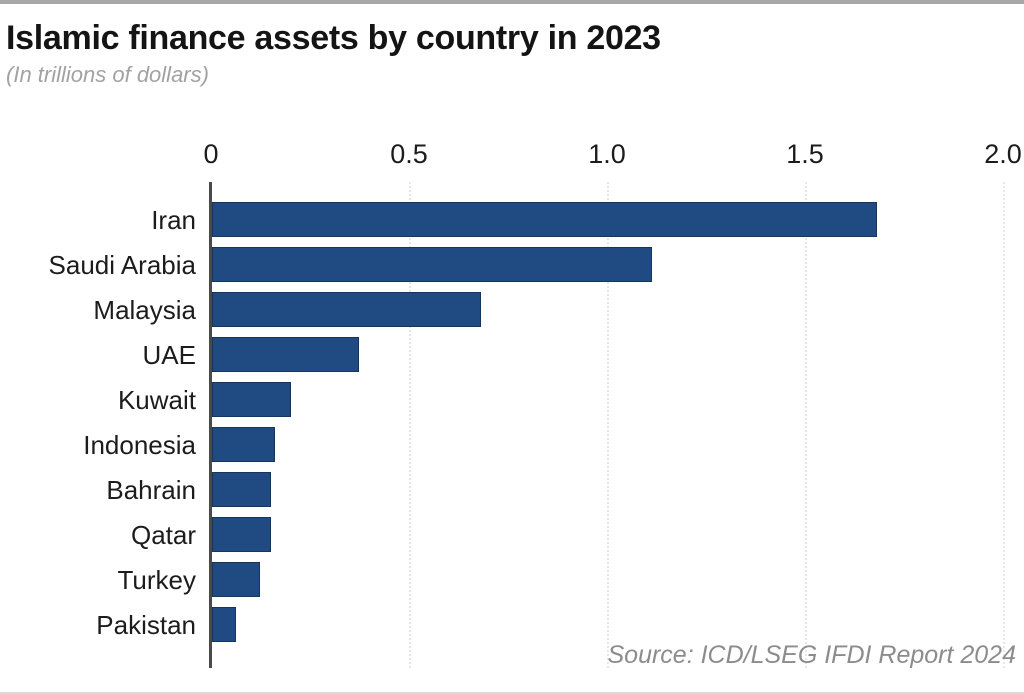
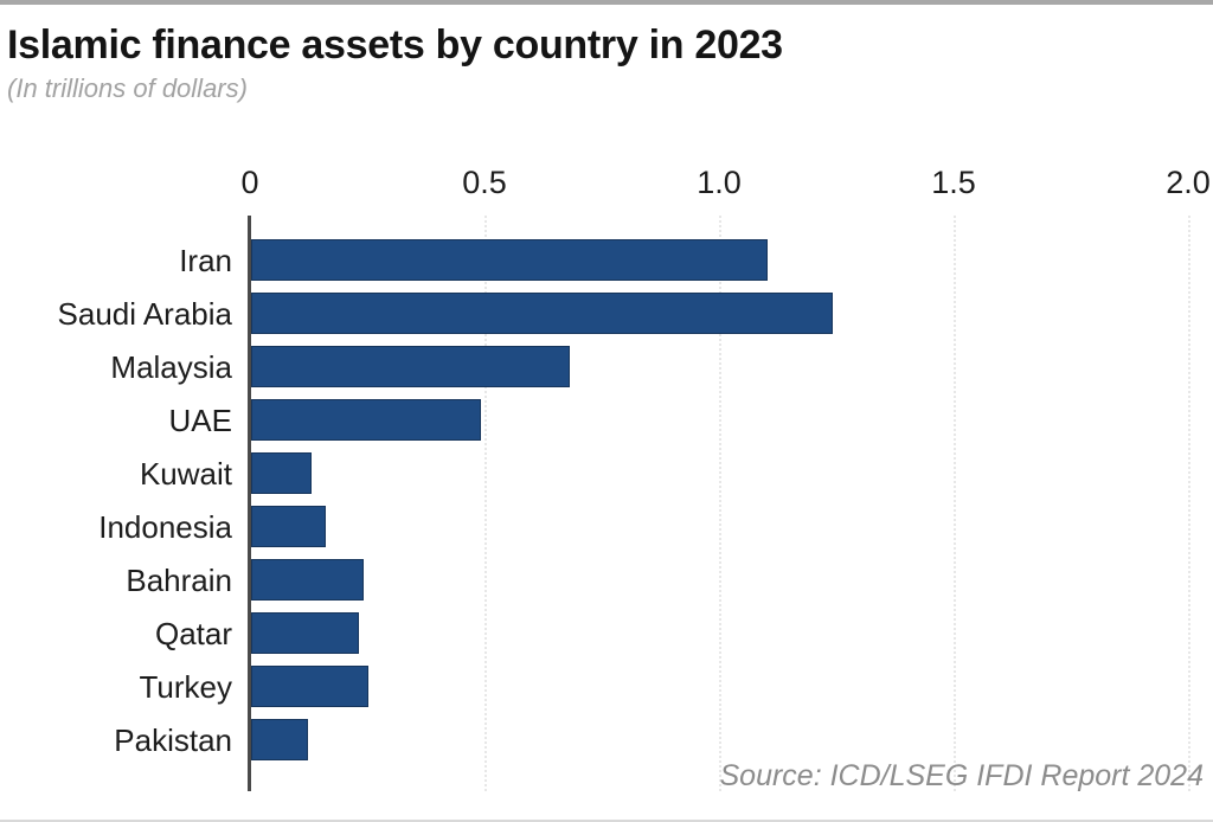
Iran: 1.68 -> 1.10
Saudi Arabia: 1.11 -> 1.24
UAE: 0.37 -> 0.49
Kuwait: 0.20 -> 0.13
Bahrain: 0.15 -> 0.24
Qatar: 0.15 -> 0.23
Turkey: 0.12 -> 0.25
Pakistan: 0.06 -> 0.12
